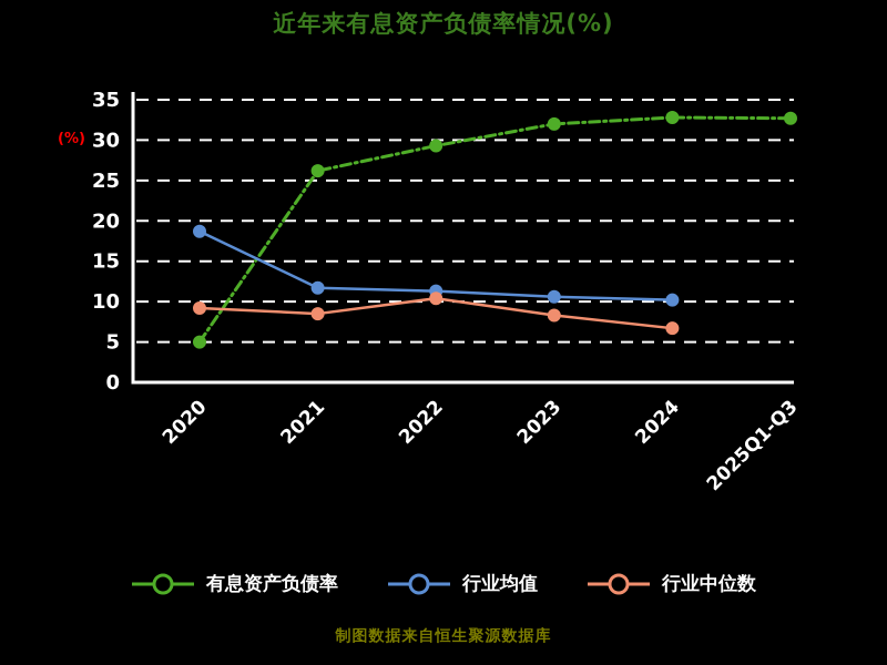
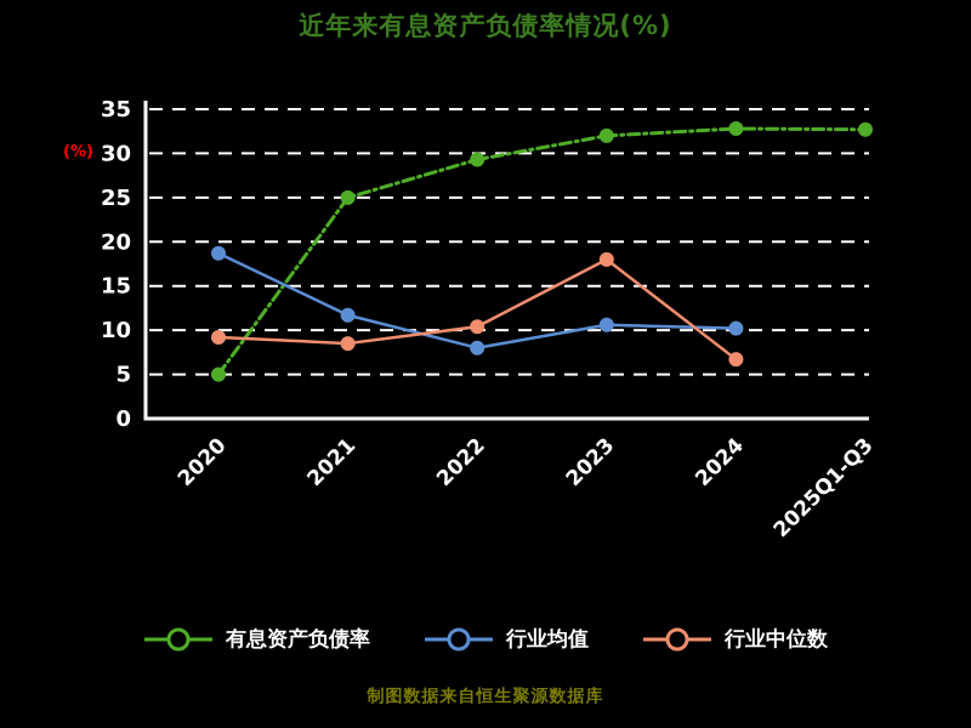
有息资产负债率/2021: 26 -> 25
行业均值/2022: 11 -> 8
行业中位数/2023: 8 -> 18
